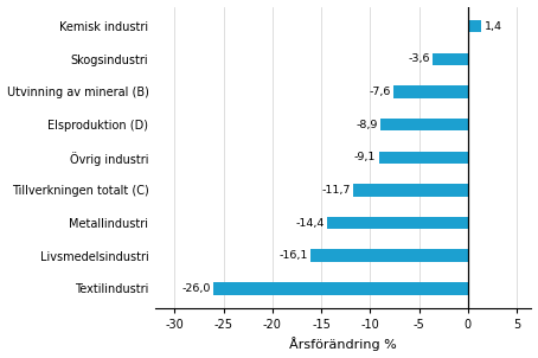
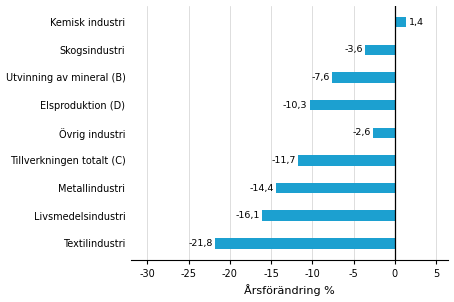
Elsproduktion (D): -8,9 -> -10,3
Övrig industri: -9,1 -> -2,6
Textilindustri: -26,0 -> -21,8
